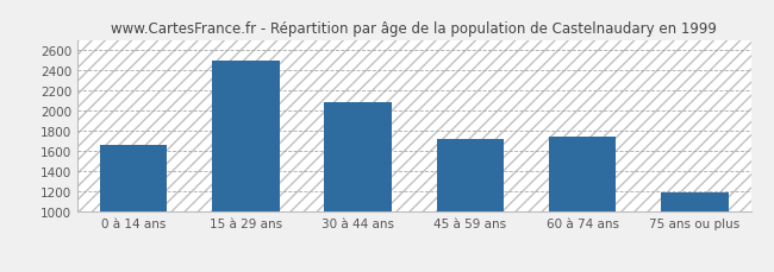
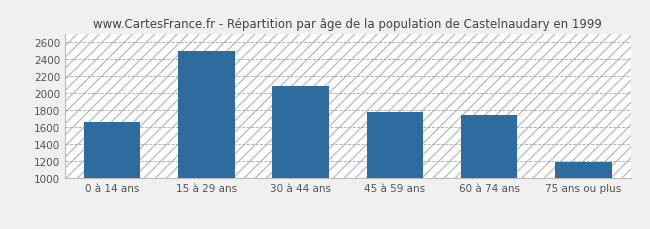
45 à 59 ans: 1720 -> 1780
